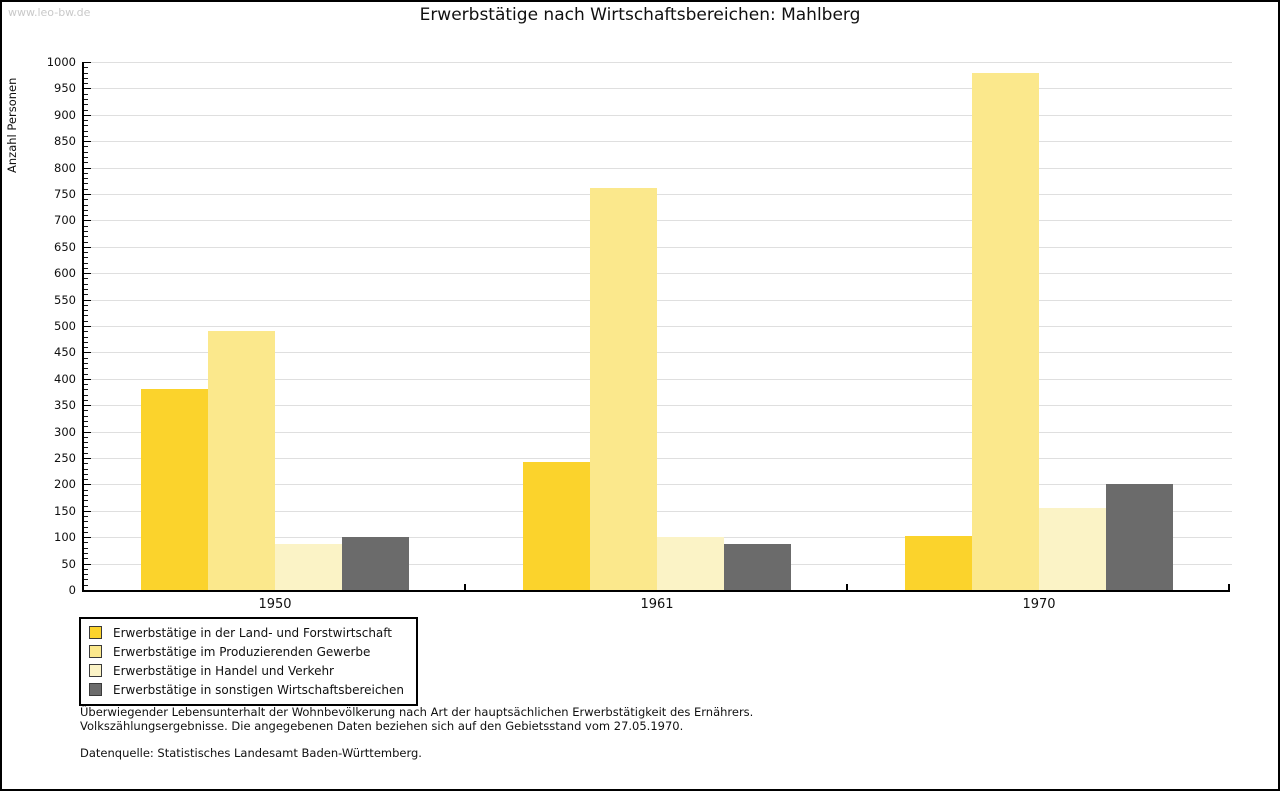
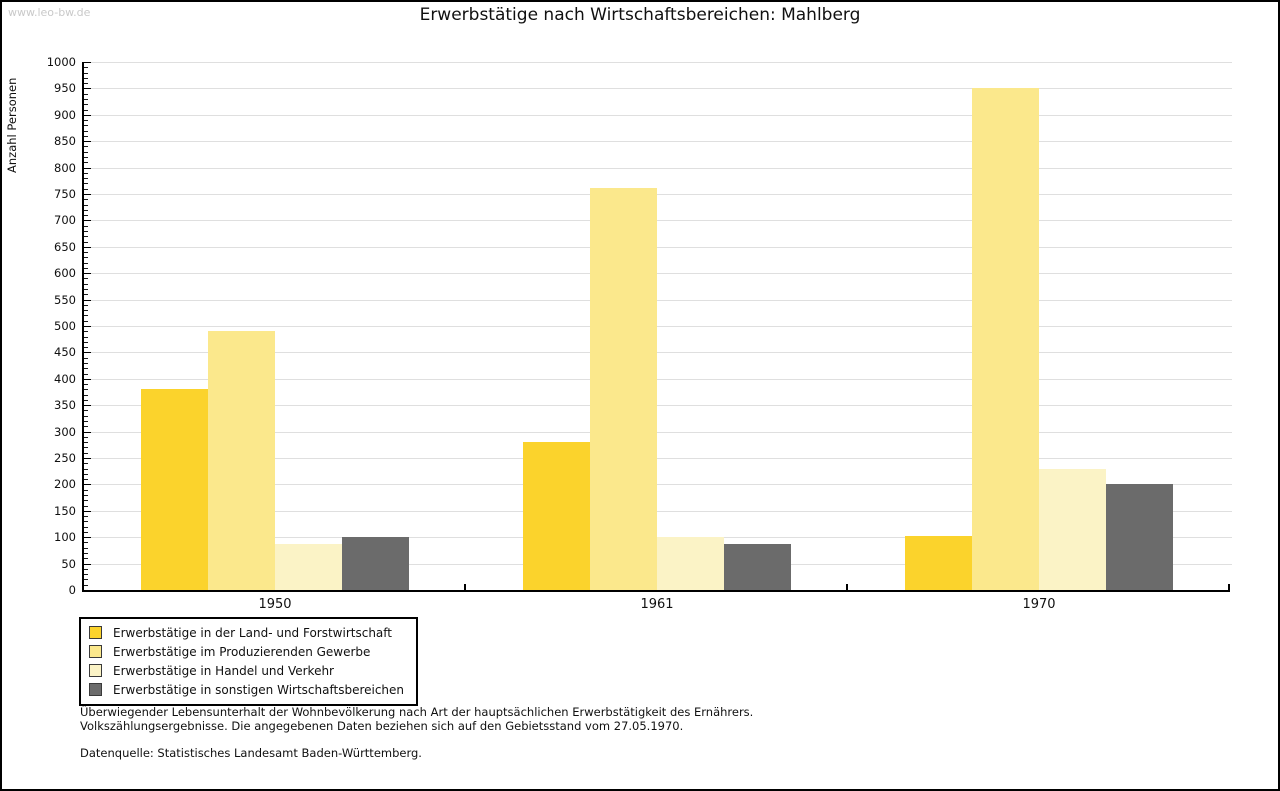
Erwerbstätige in der Land- und Forstwirtschaft/1961: 240 -> 280
Erwerbstätige im Produzierenden Gewerbe/1970: 980 -> 950
Erwerbstätige in Handel und Verkehr/1970: 160 -> 230
